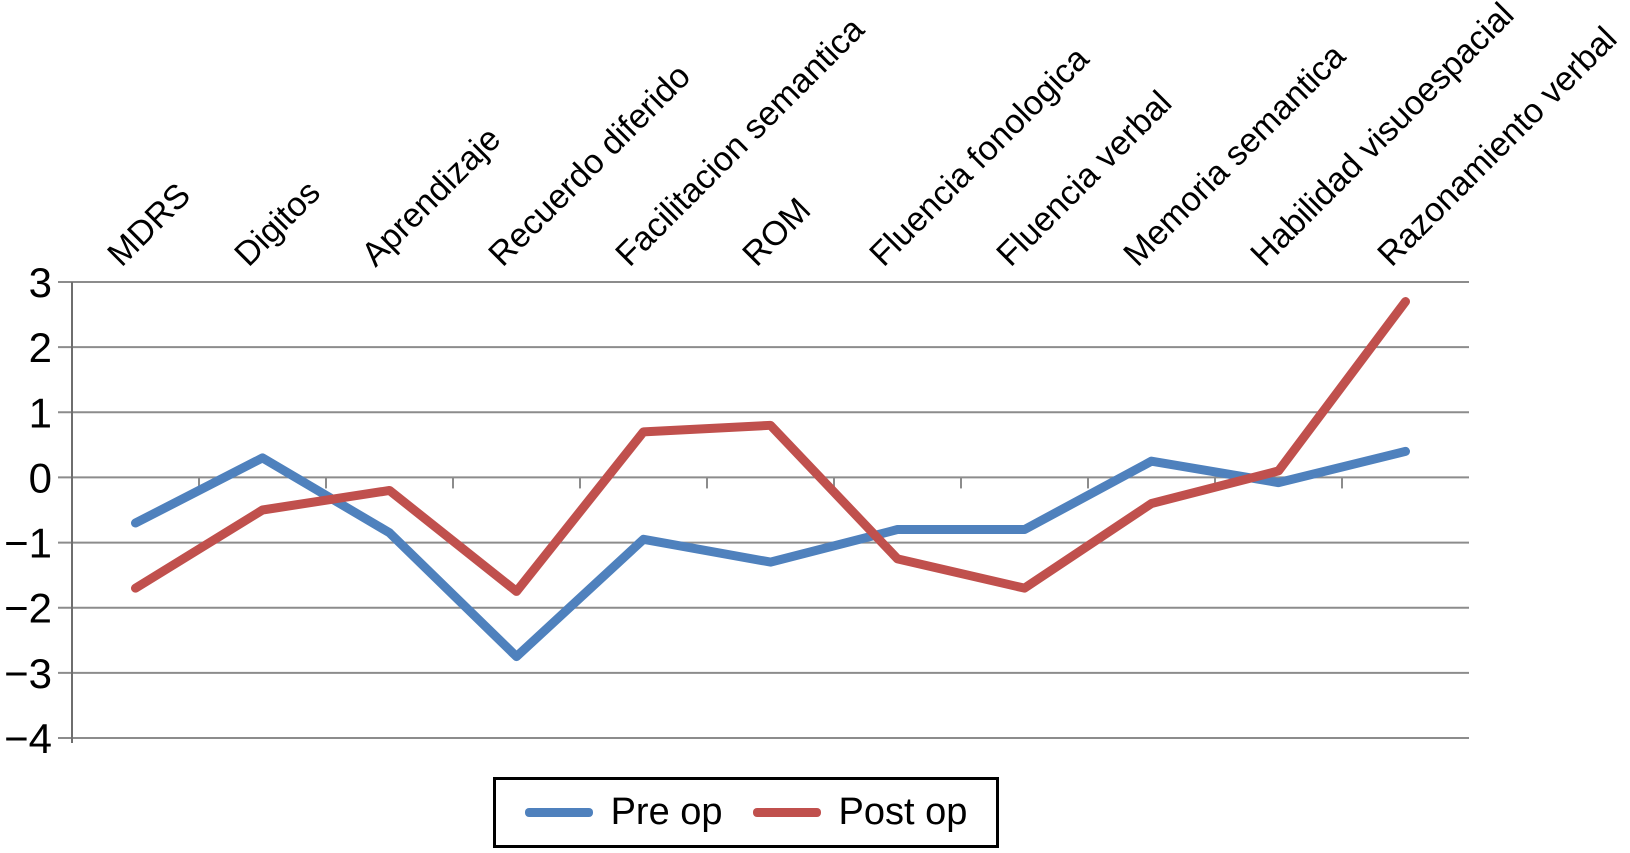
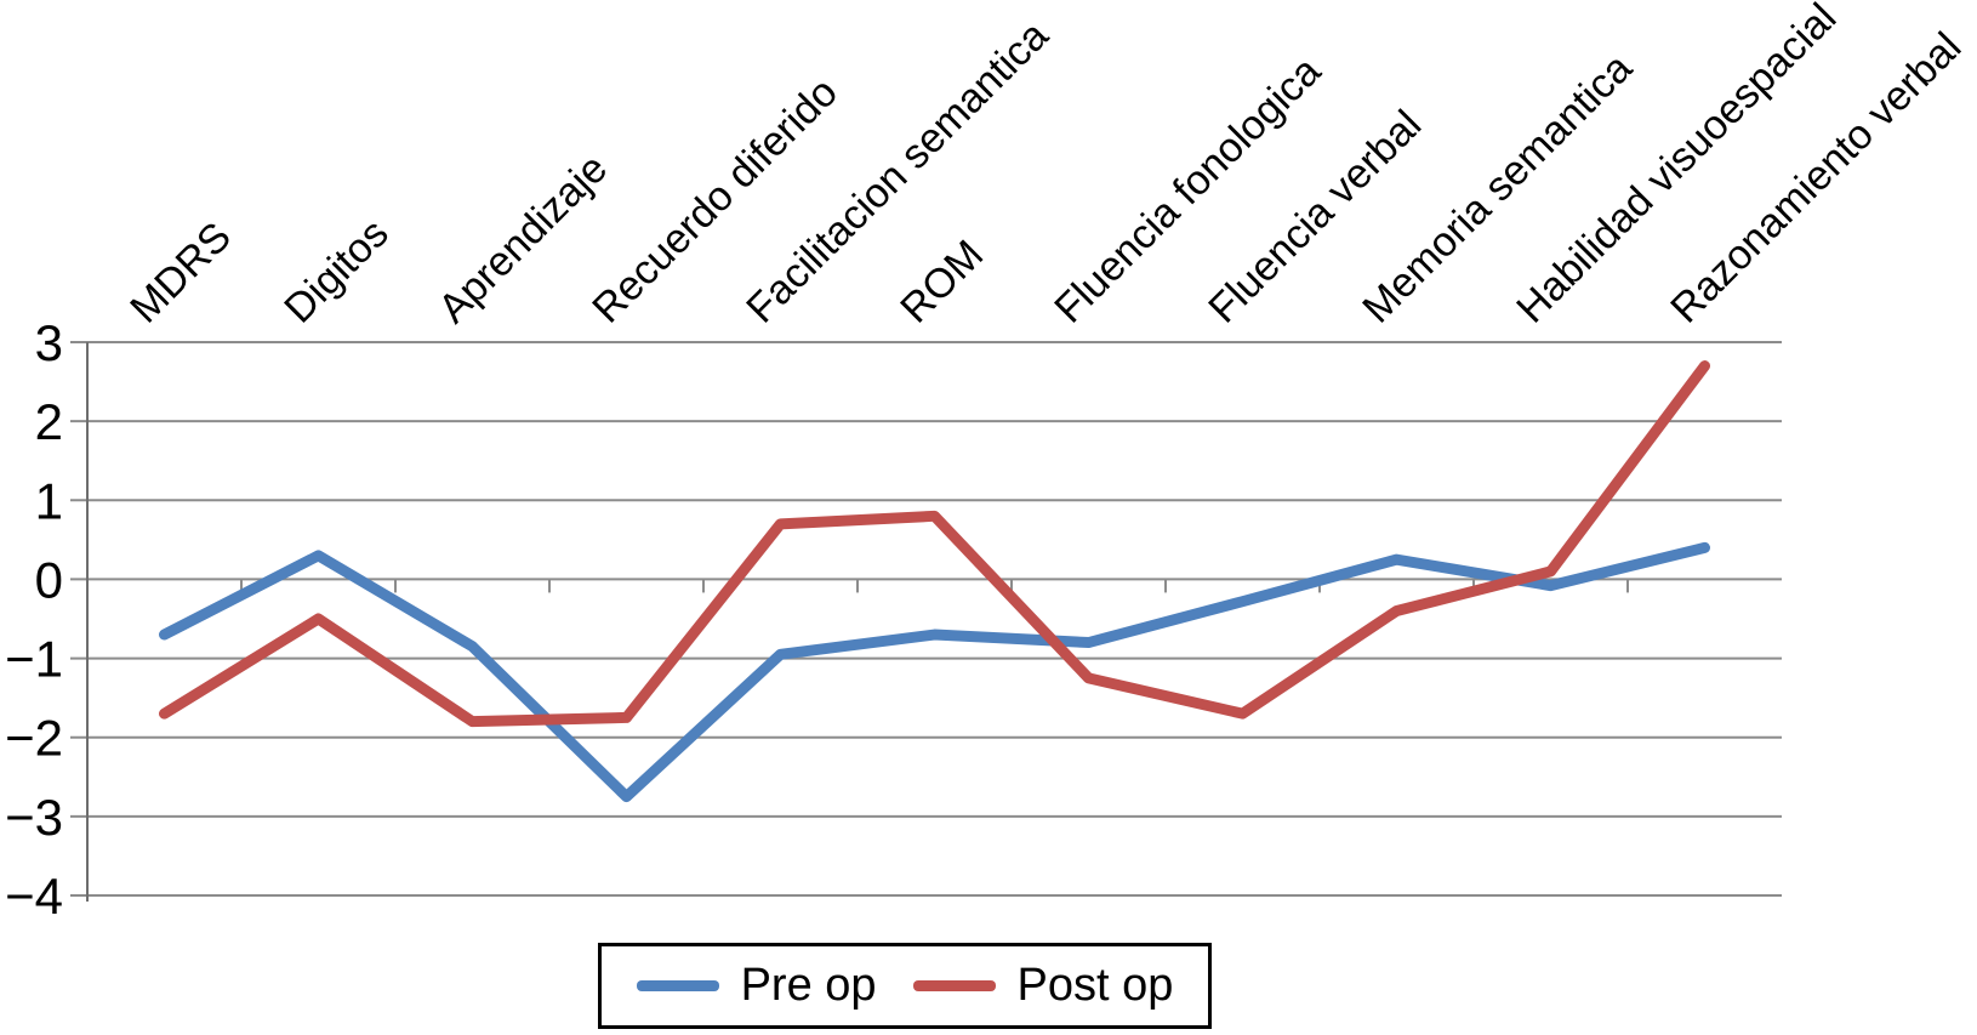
Post op/Aprendizaje: -0.2 -> -1.8
Pre op/ROM: -1.3 -> -0.7
Pre op/Fluencia verbal: -0.8 -> -0.3
